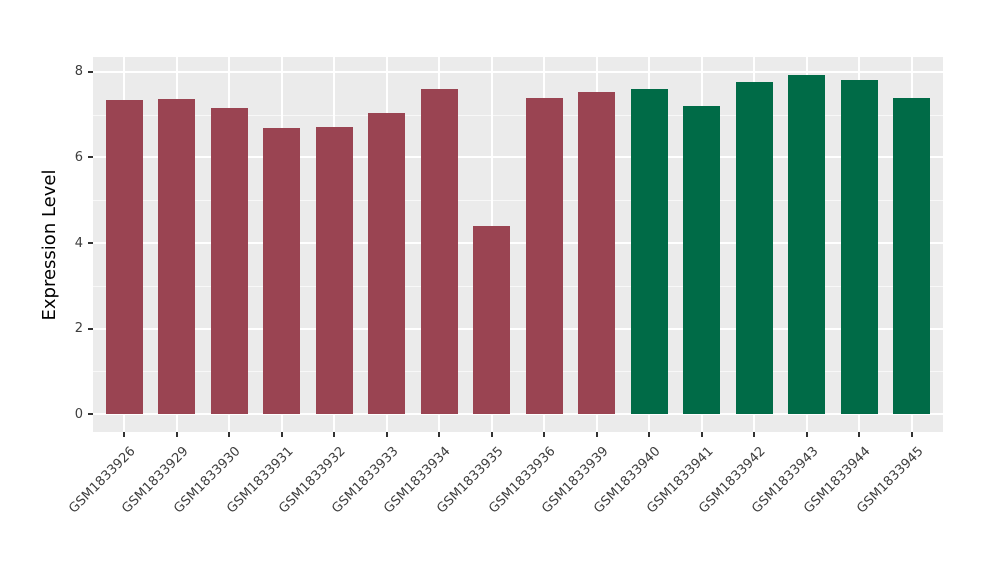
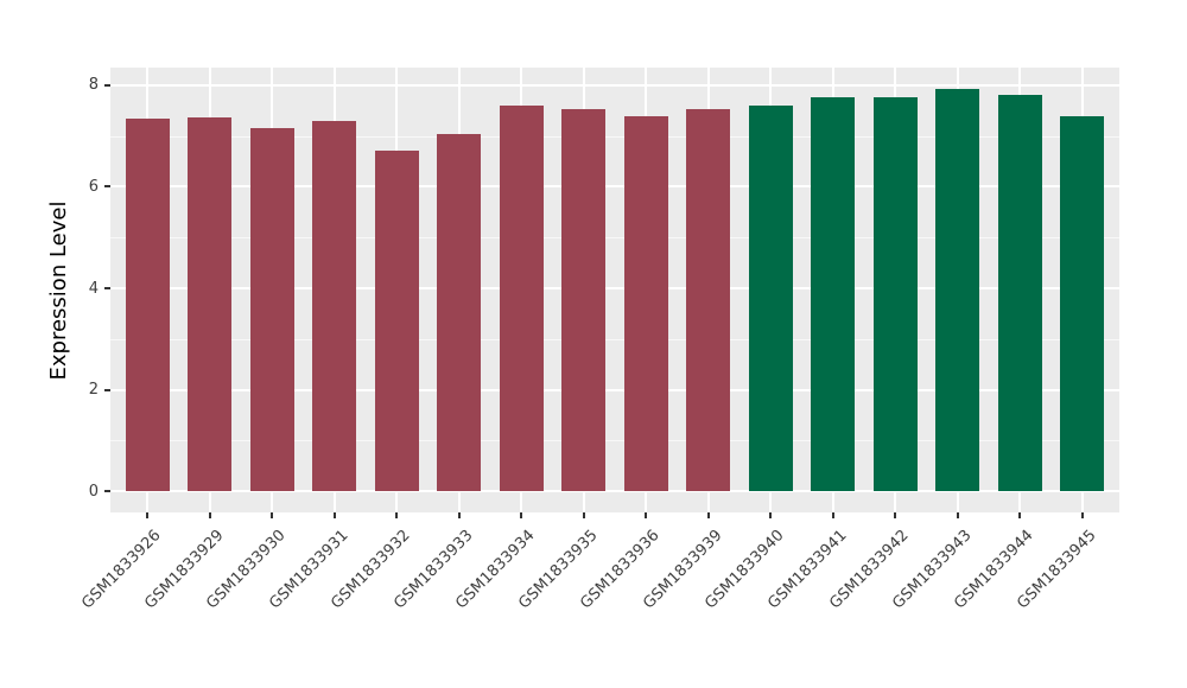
GSM1833931: 6.7 -> 7.3
GSM1833935: 4.4 -> 7.5
GSM1833941: 7.2 -> 7.8
